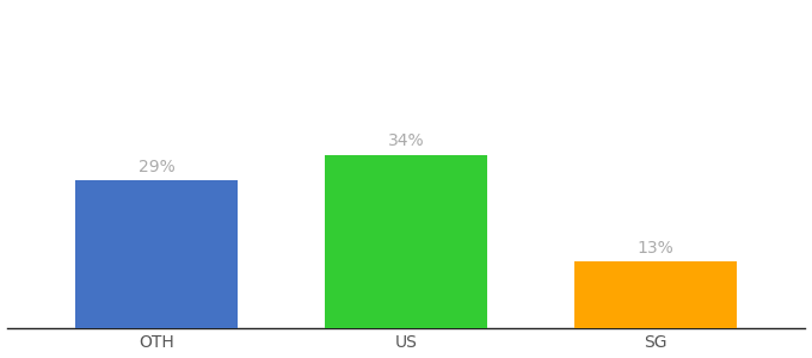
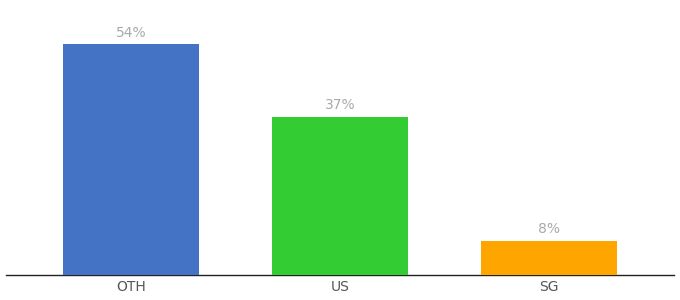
OTH: 29% -> 54%
US: 34% -> 37%
SG: 13% -> 8%
